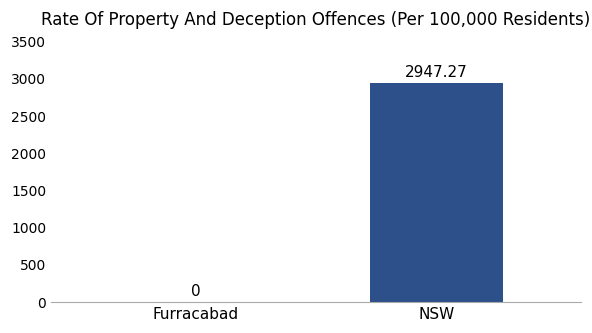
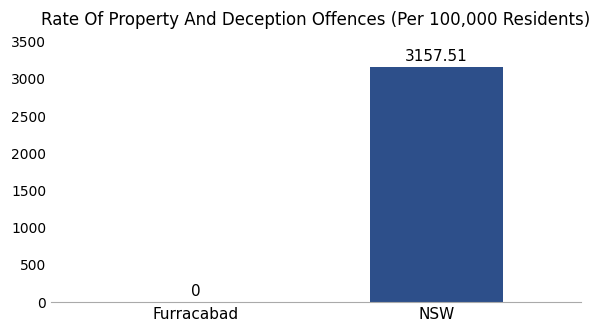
NSW: 2947.27 -> 3157.51
